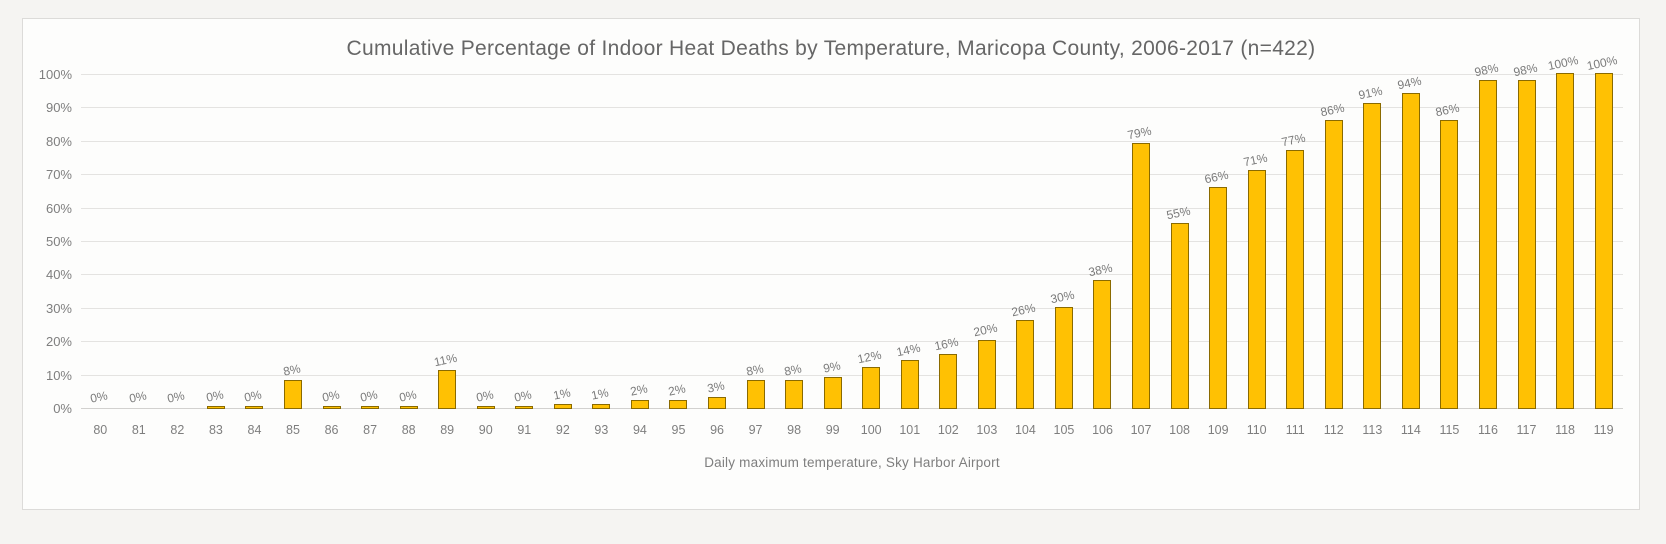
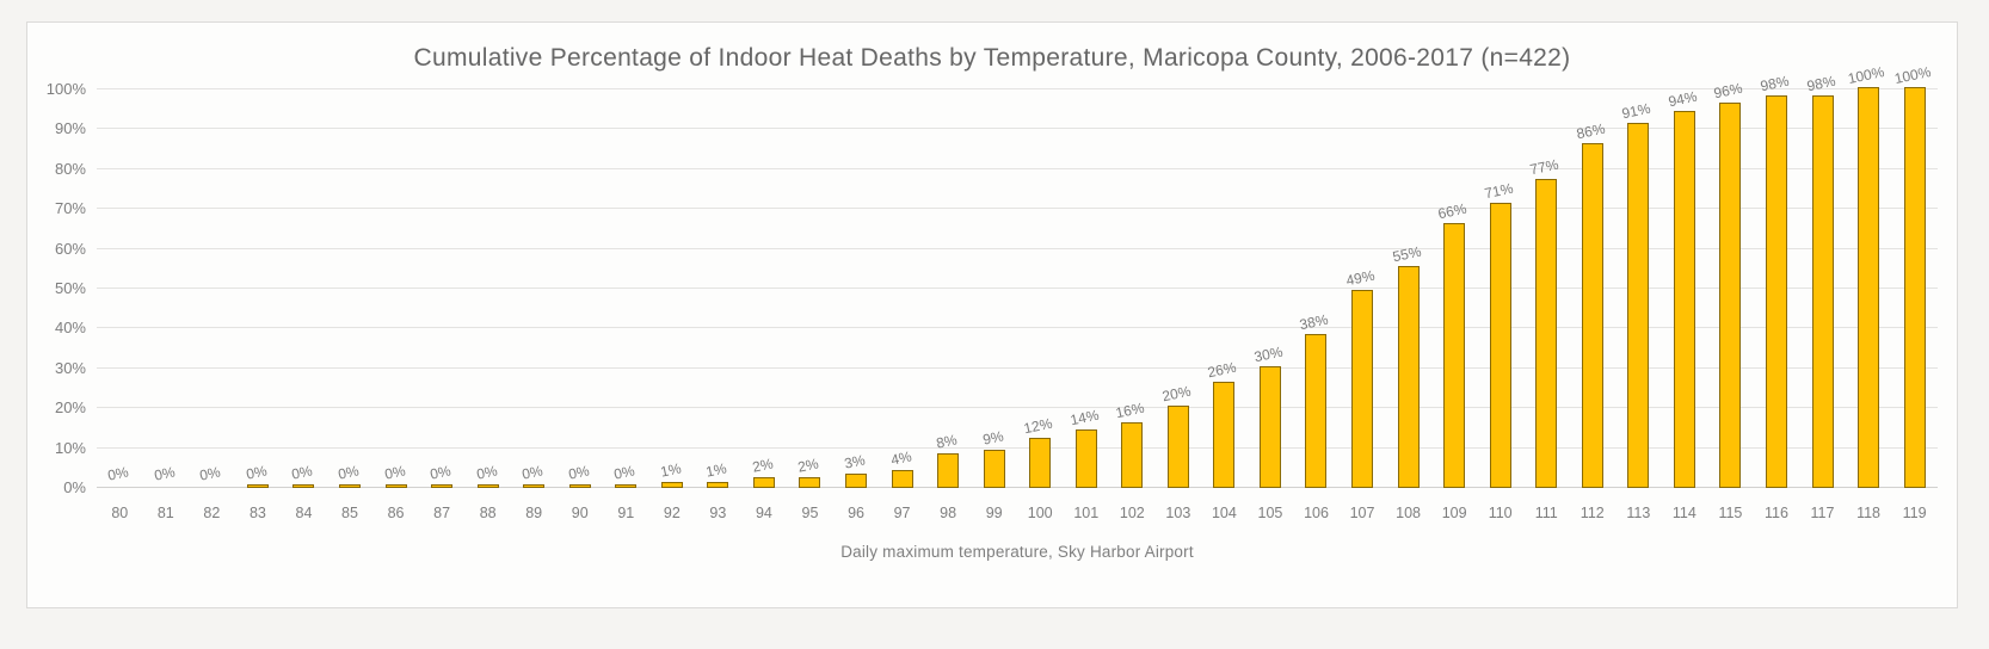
85: 8% -> 0%
89: 11% -> 0%
97: 8% -> 4%
107: 79% -> 49%
115: 86% -> 96%
